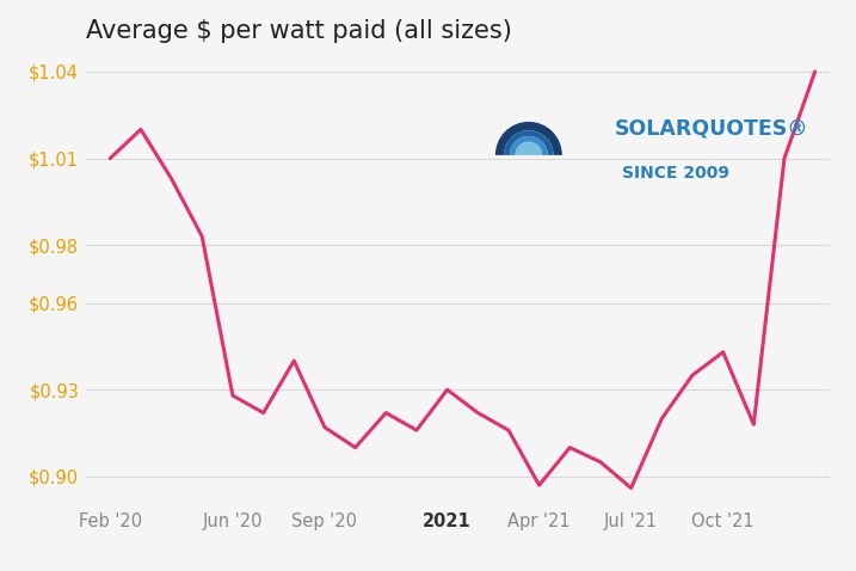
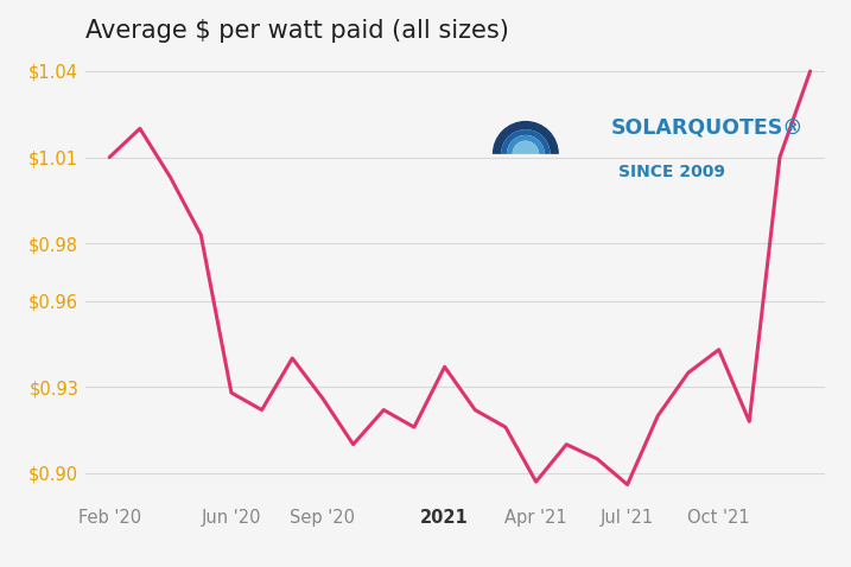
Sep '20: $0.917 -> $0.926
2021: $0.930 -> $0.937
